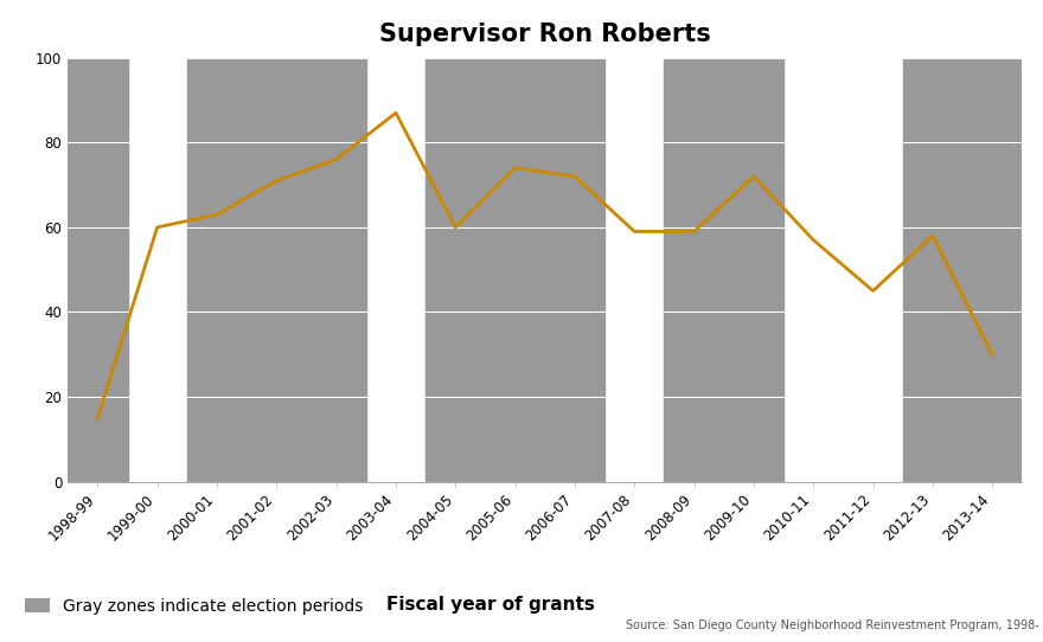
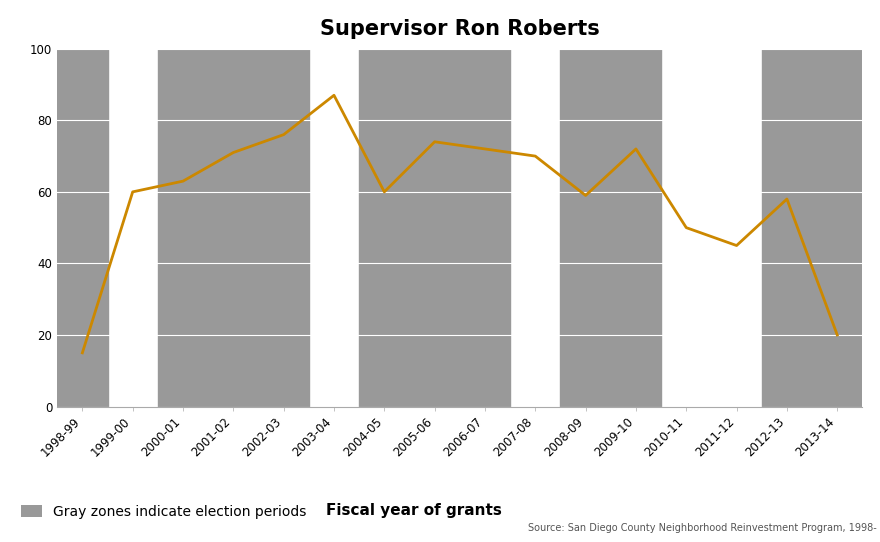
2007-08: 59 -> 70
2010-11: 57 -> 50
2013-14: 30 -> 20
